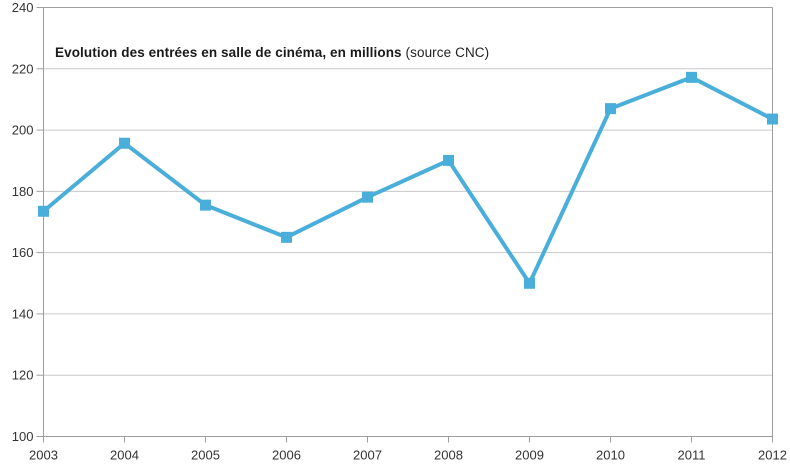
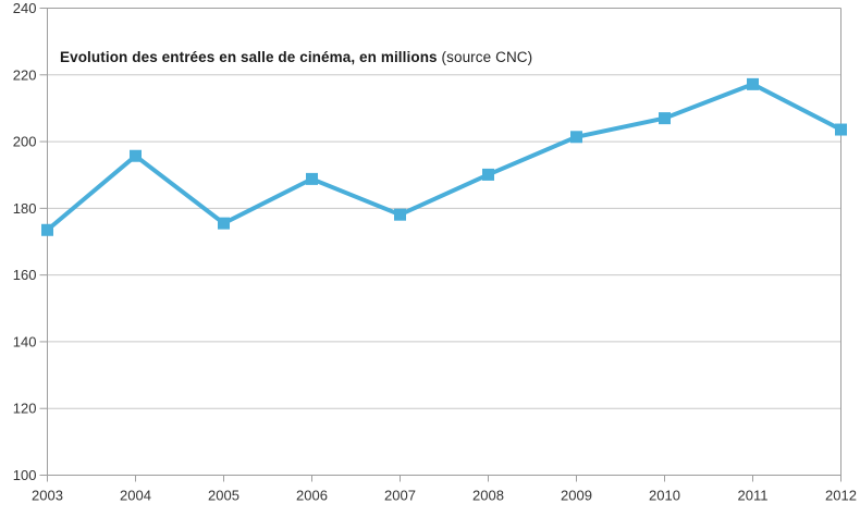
2006: 165 -> 189
2009: 150 -> 201
